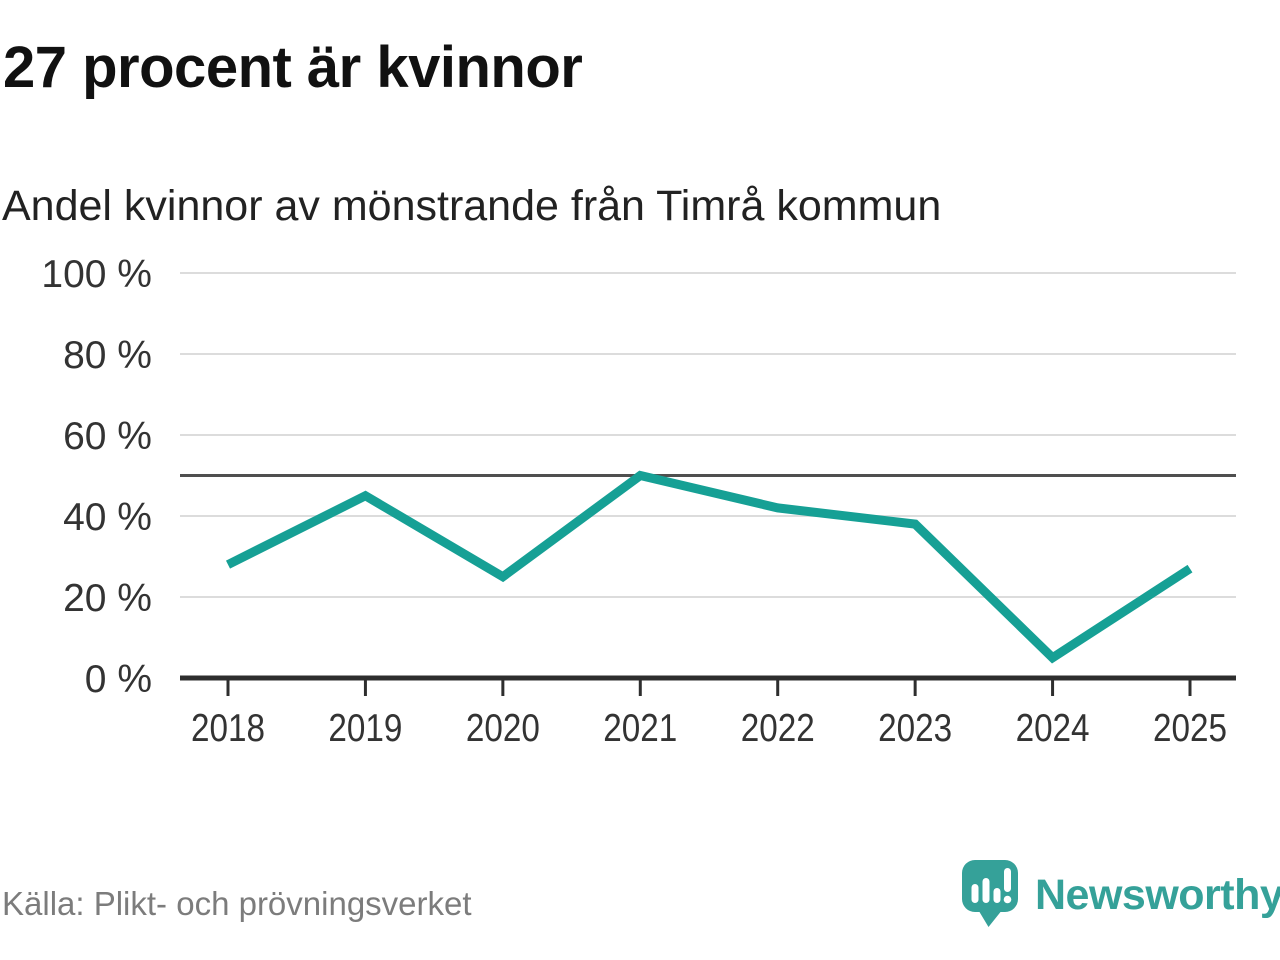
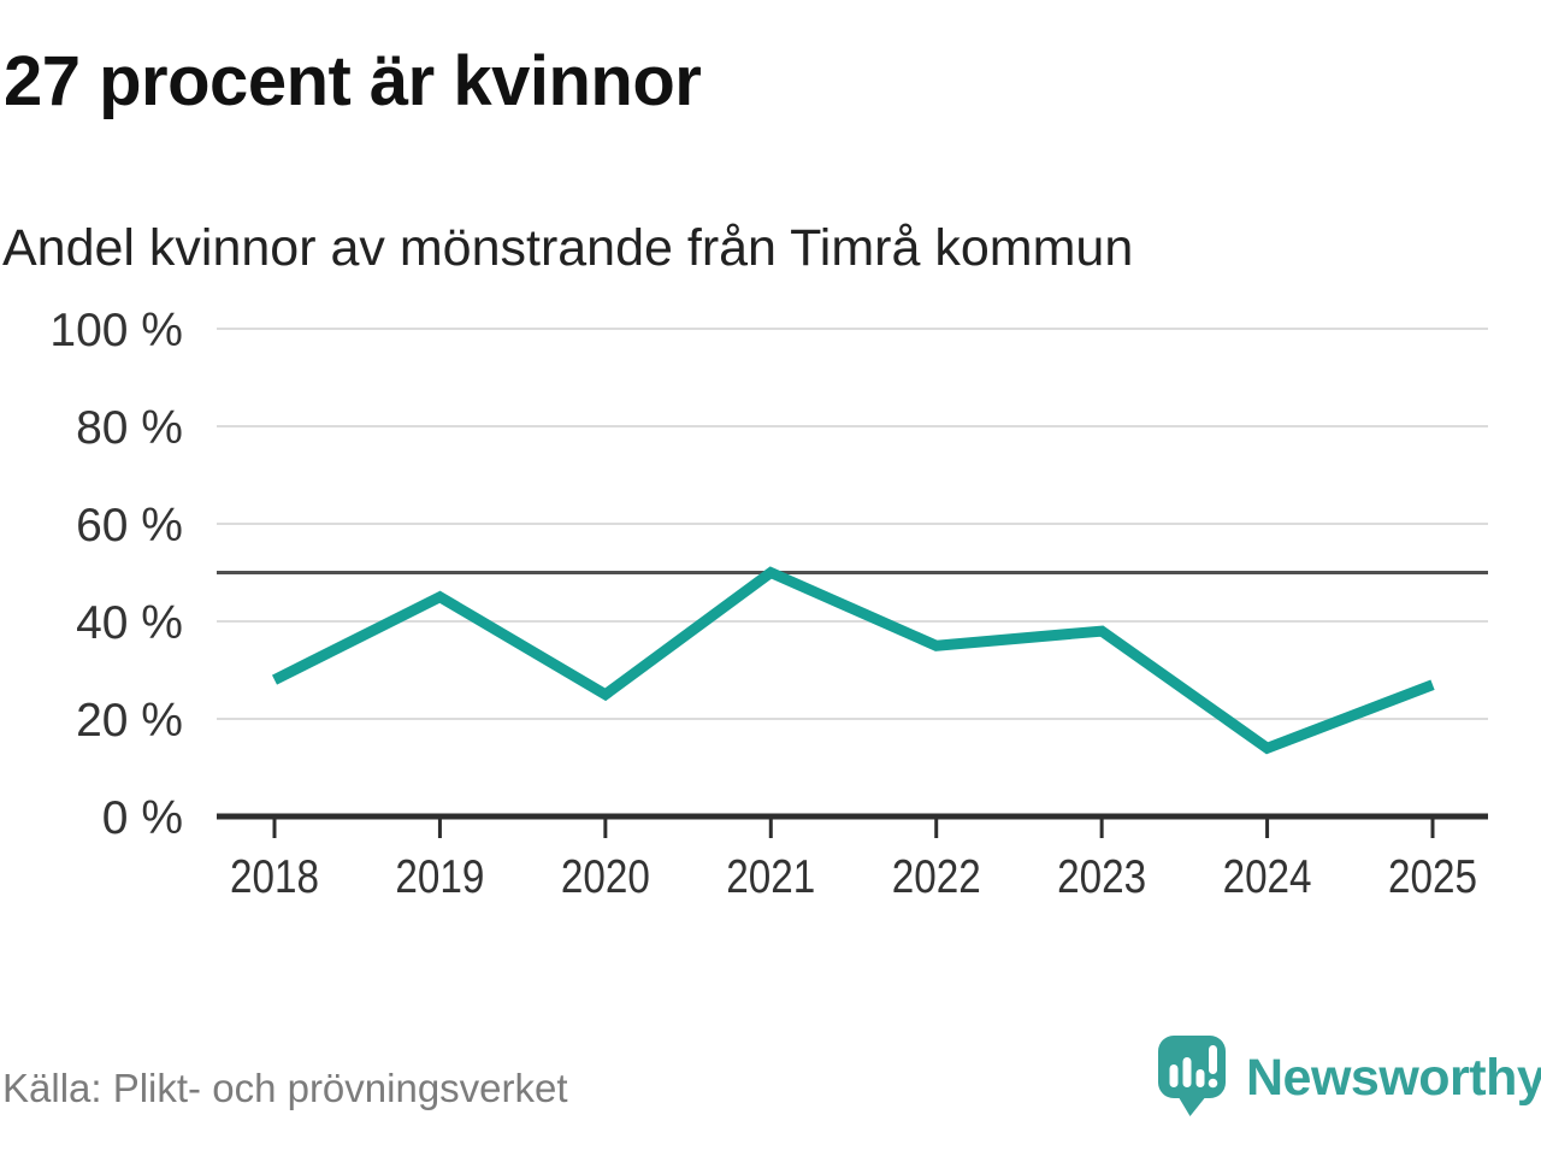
2022: 42% -> 35%
2024: 5% -> 14%
